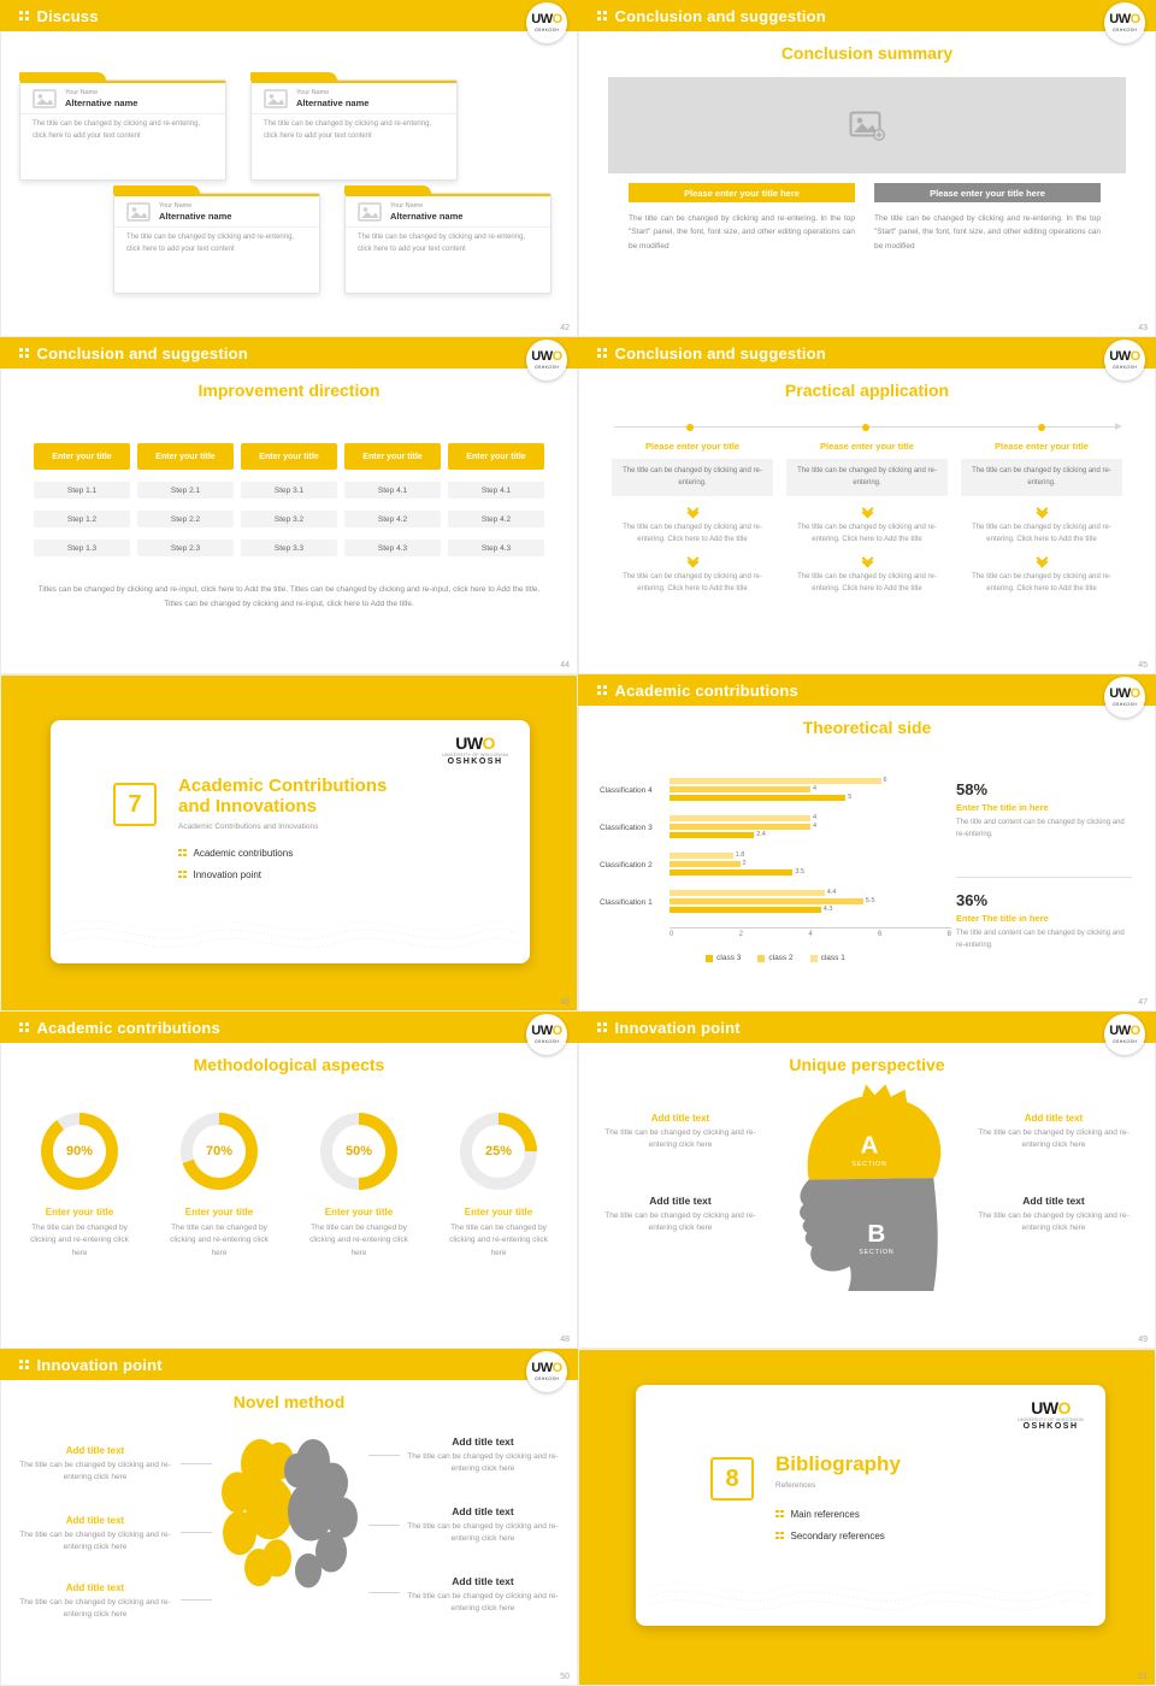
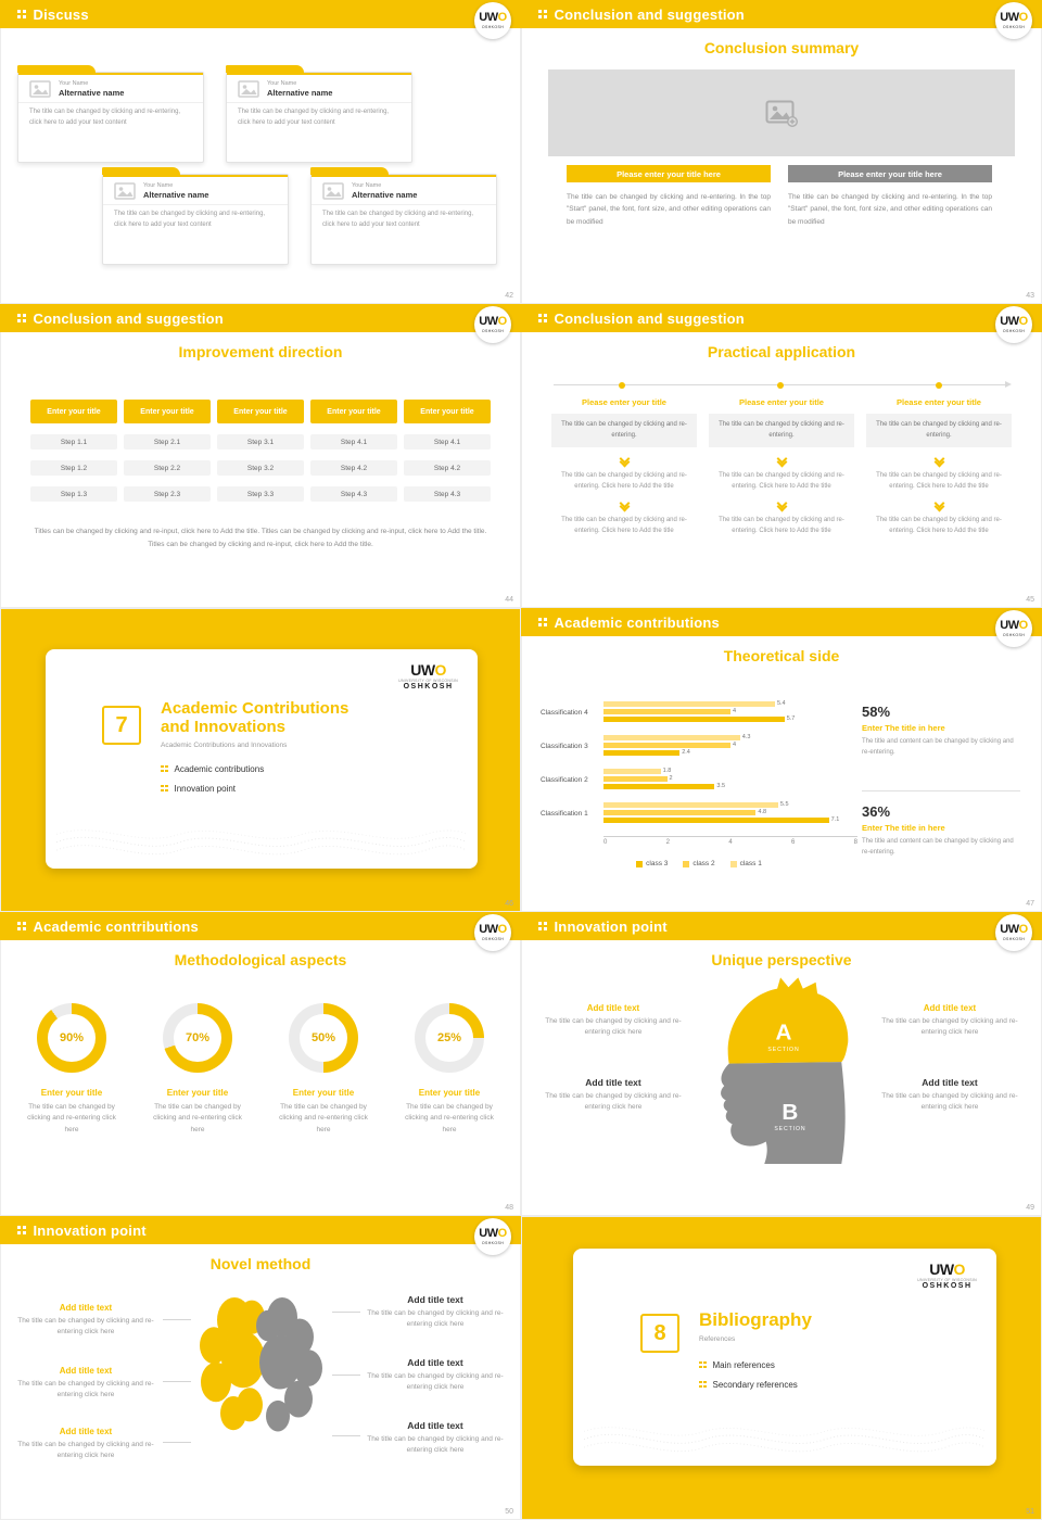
class 1/Classification 1: 4.4 -> 5.5
class 2/Classification 1: 5.5 -> 4.8
class 3/Classification 1: 4.3 -> 7.1
class 1/Classification 3: 4 -> 4.3
class 1/Classification 4: 6 -> 5.4
class 3/Classification 4: 5 -> 5.7
